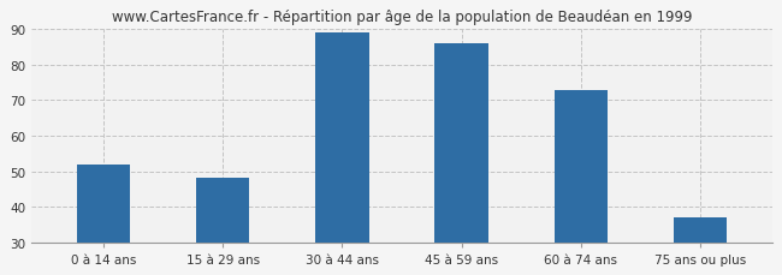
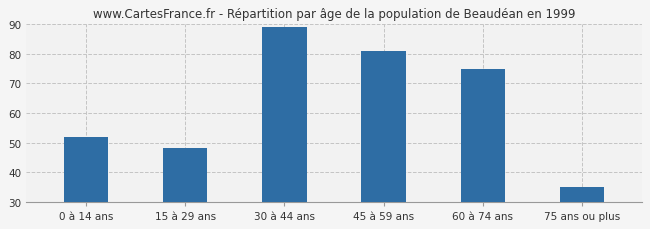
45 à 59 ans: 86 -> 81
60 à 74 ans: 73 -> 75
75 ans ou plus: 37 -> 35
